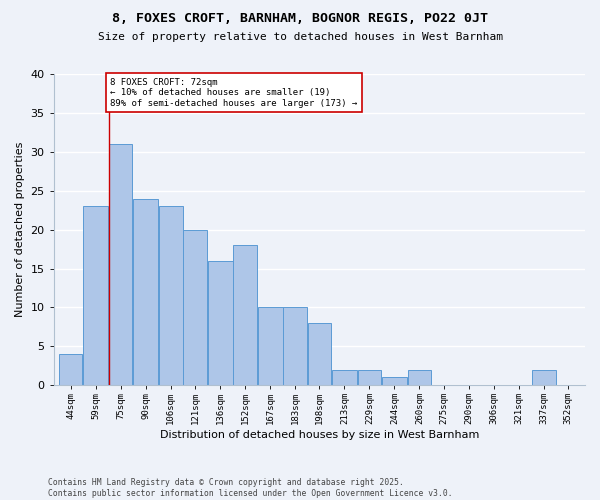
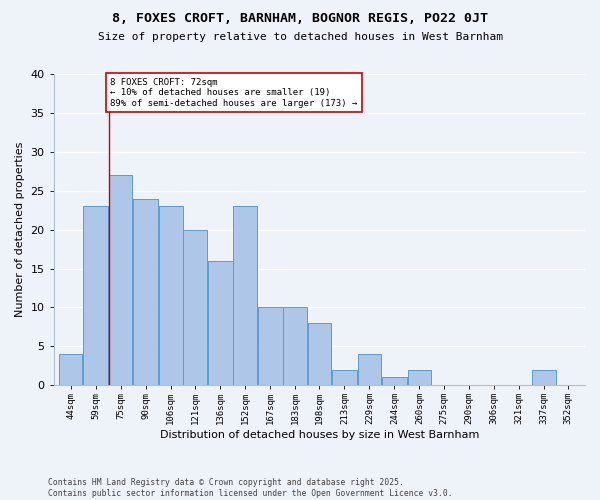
75sqm: 31 -> 27
152sqm: 18 -> 23
229sqm: 2 -> 4
